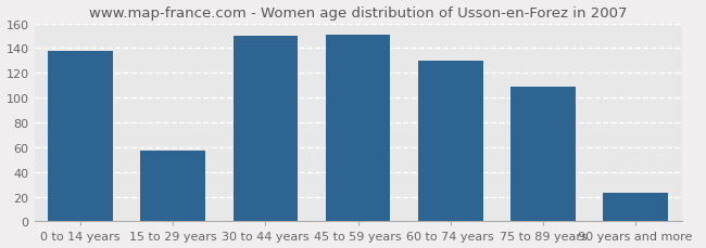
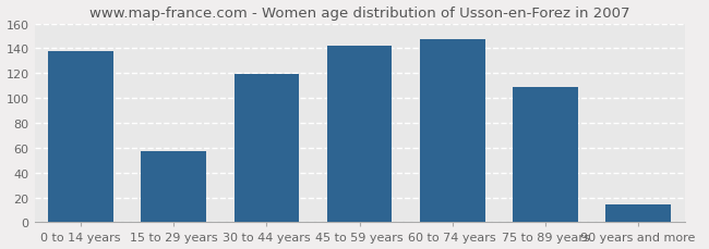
30 to 44 years: 150 -> 119
45 to 59 years: 151 -> 142
60 to 74 years: 130 -> 147
90 years and more: 23 -> 14
